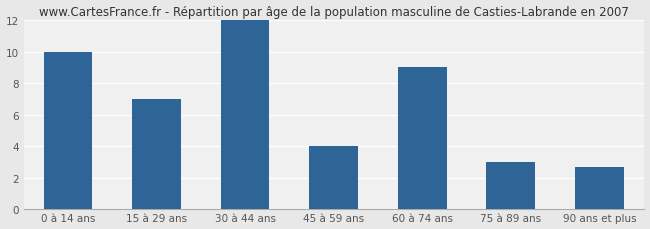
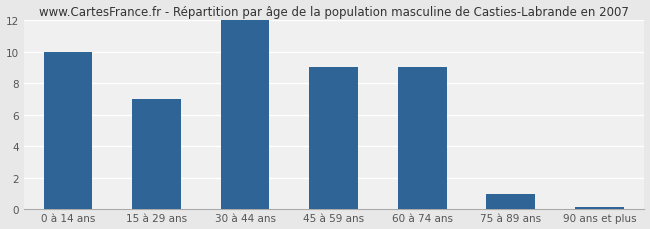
45 à 59 ans: 4.0 -> 9.0
75 à 89 ans: 3.0 -> 1.0
90 ans et plus: 2.7 -> 0.1
